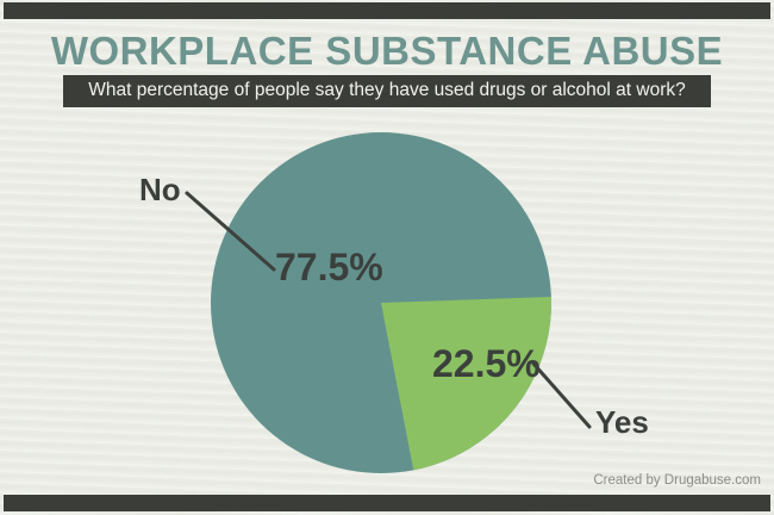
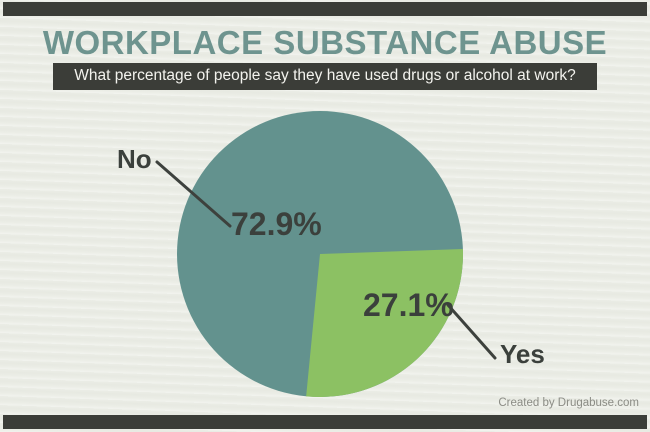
No: 77.5% -> 72.9%
Yes: 22.5% -> 27.1%
